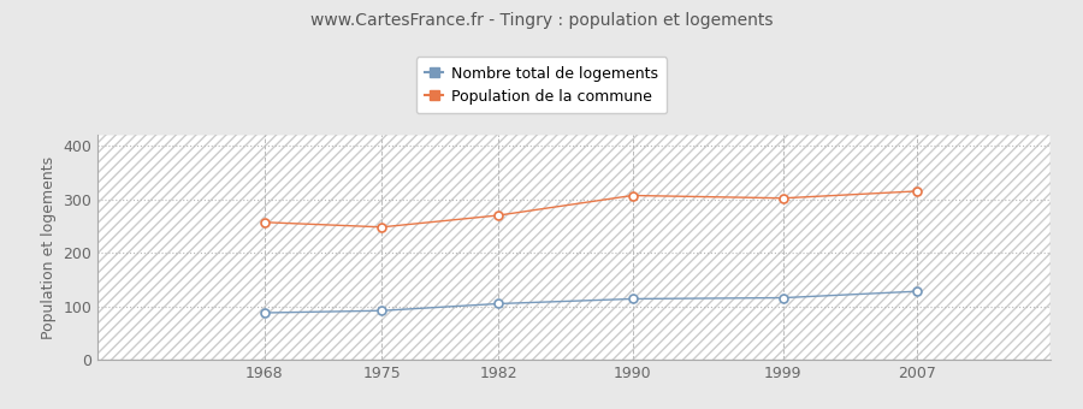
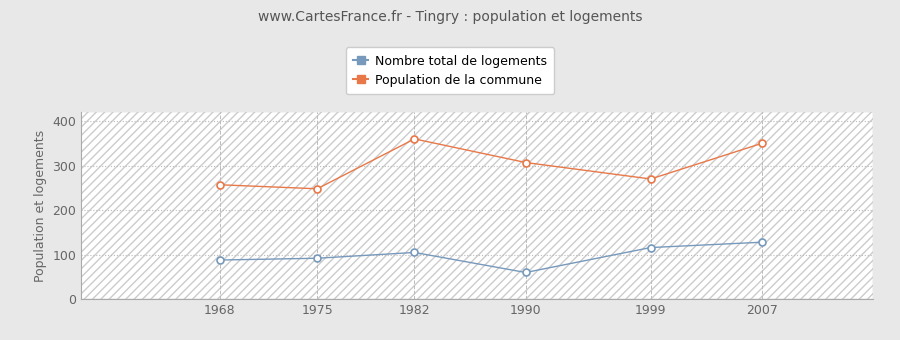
Population de la commune/1982: 270 -> 360
Nombre total de logements/1990: 114 -> 60
Population de la commune/1999: 302 -> 270
Population de la commune/2007: 315 -> 350
